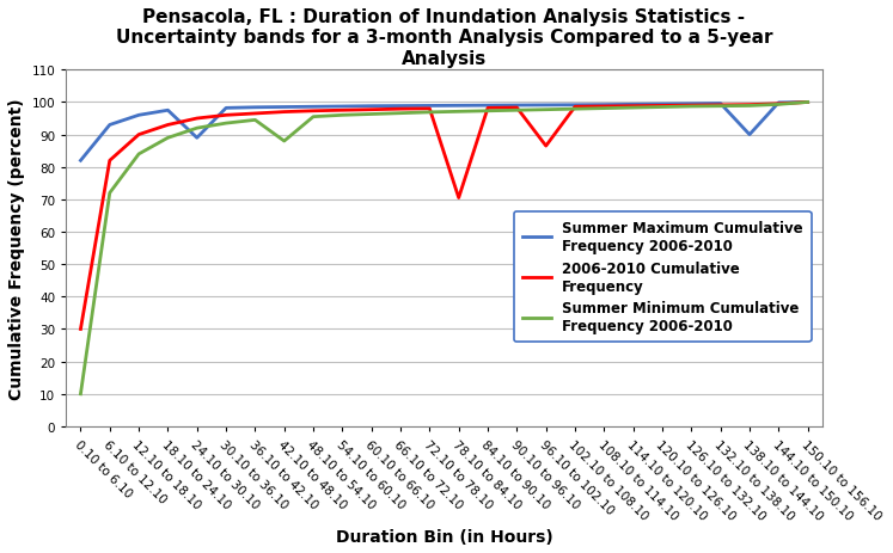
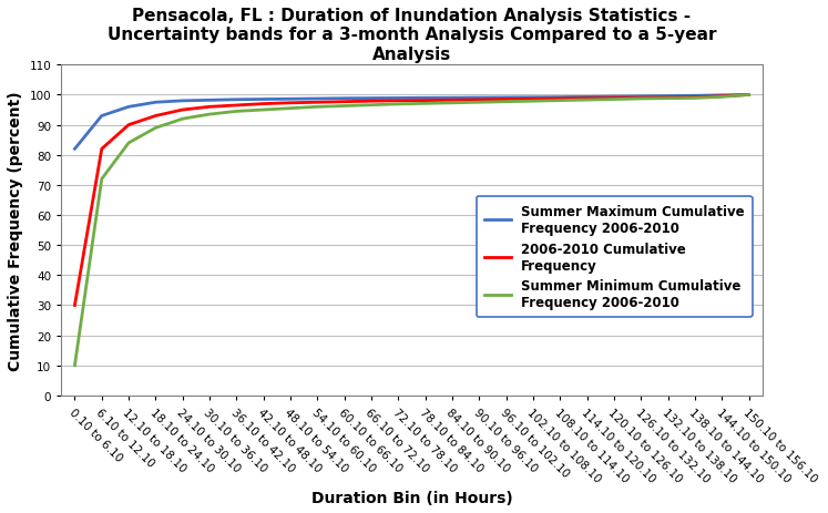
Summer Maximum Cumulative Frequency 2006-2010/24.10 to 30.10: 89.0 -> 98.0
Summer Minimum Cumulative Frequency 2006-2010/42.10 to 48.10: 88.0 -> 95.0
2006-2010 Cumulative Frequency/78.10 to 84.10: 70.5 -> 98.1
2006-2010 Cumulative Frequency/96.10 to 102.10: 86.5 -> 98.5
Summer Maximum Cumulative Frequency 2006-2010/138.10 to 144.10: 90.0 -> 99.7
